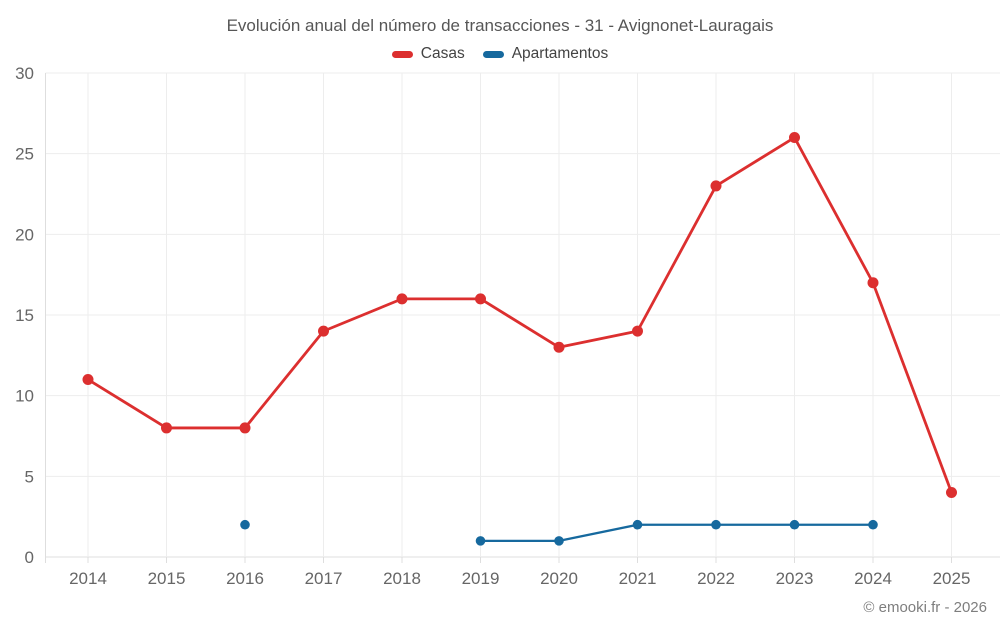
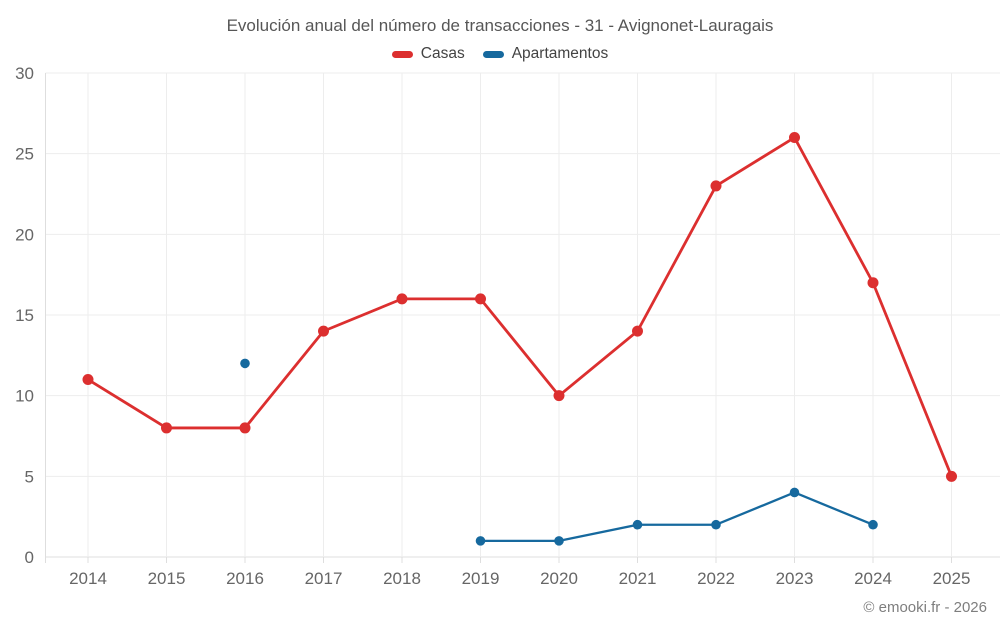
Apartamentos/2016: 2 -> 12
Casas/2020: 13 -> 10
Apartamentos/2023: 2 -> 4
Casas/2025: 4 -> 5
